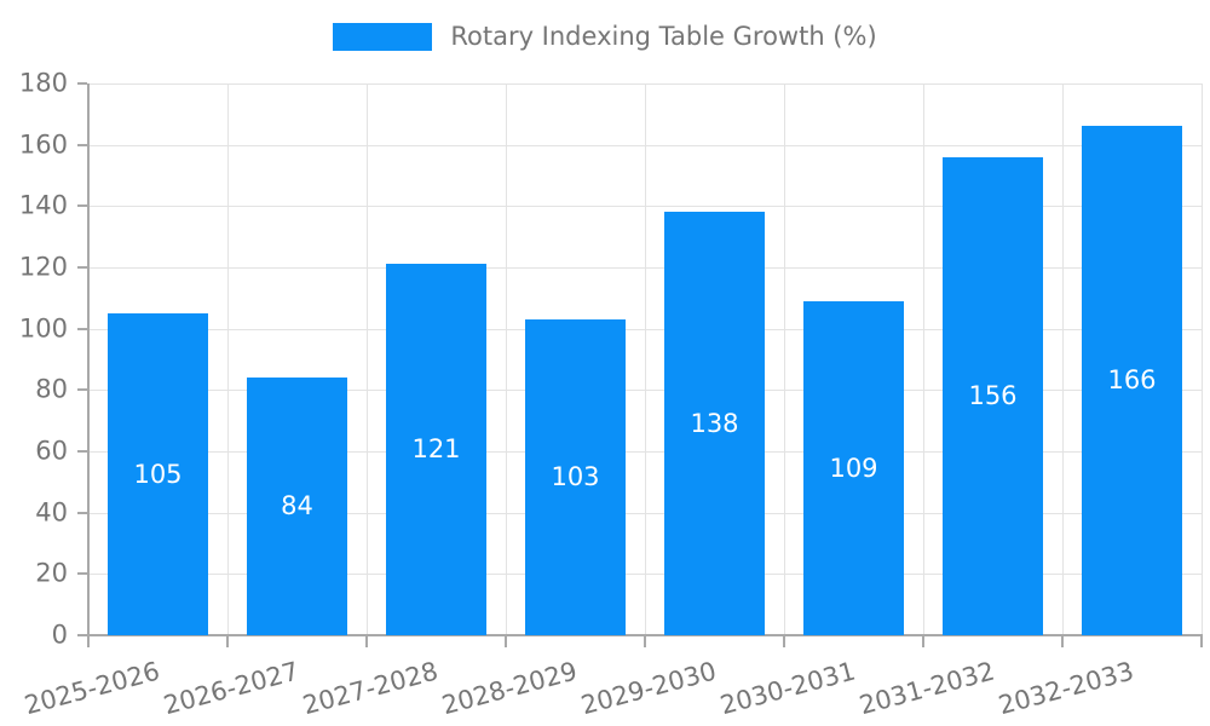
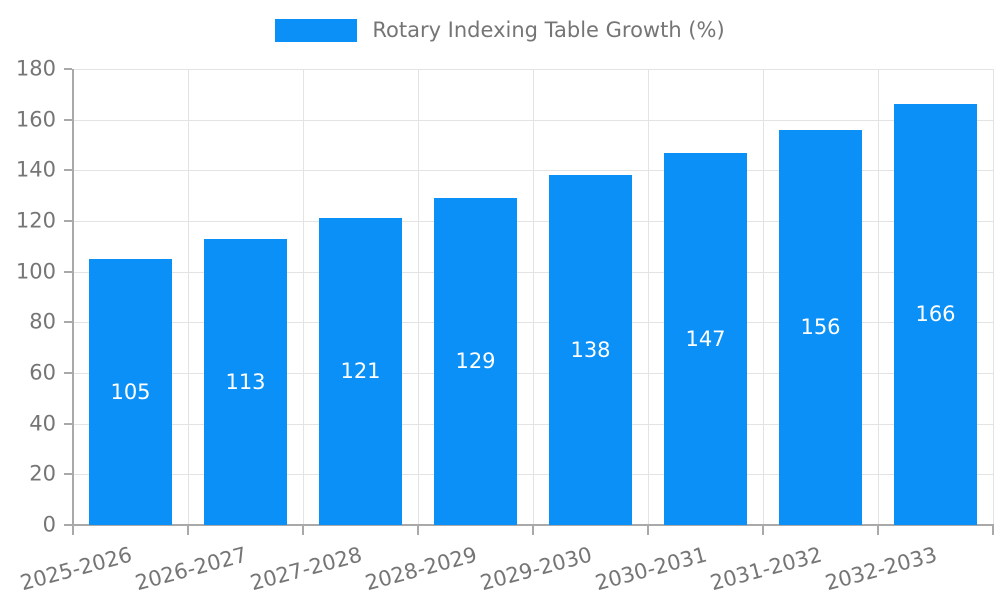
2026-2027: 84 -> 113
2028-2029: 103 -> 129
2030-2031: 109 -> 147
